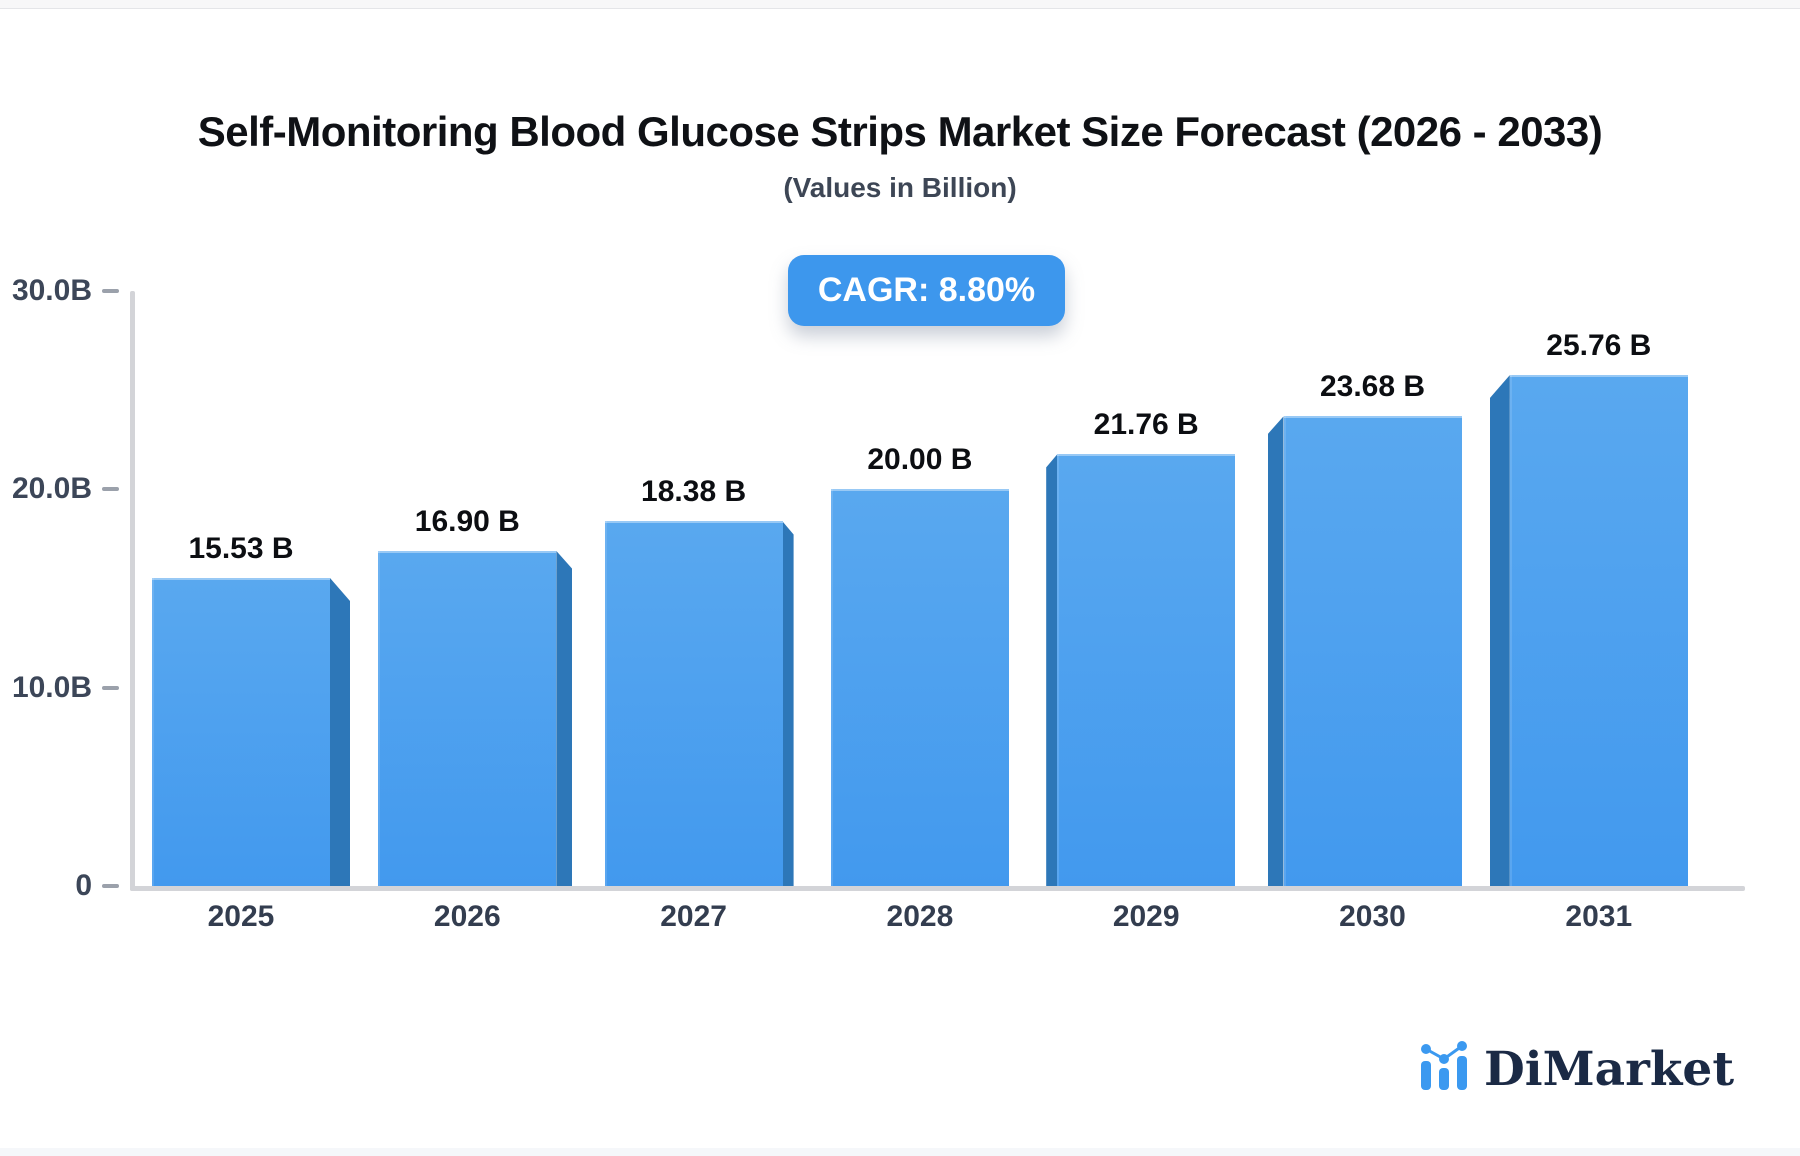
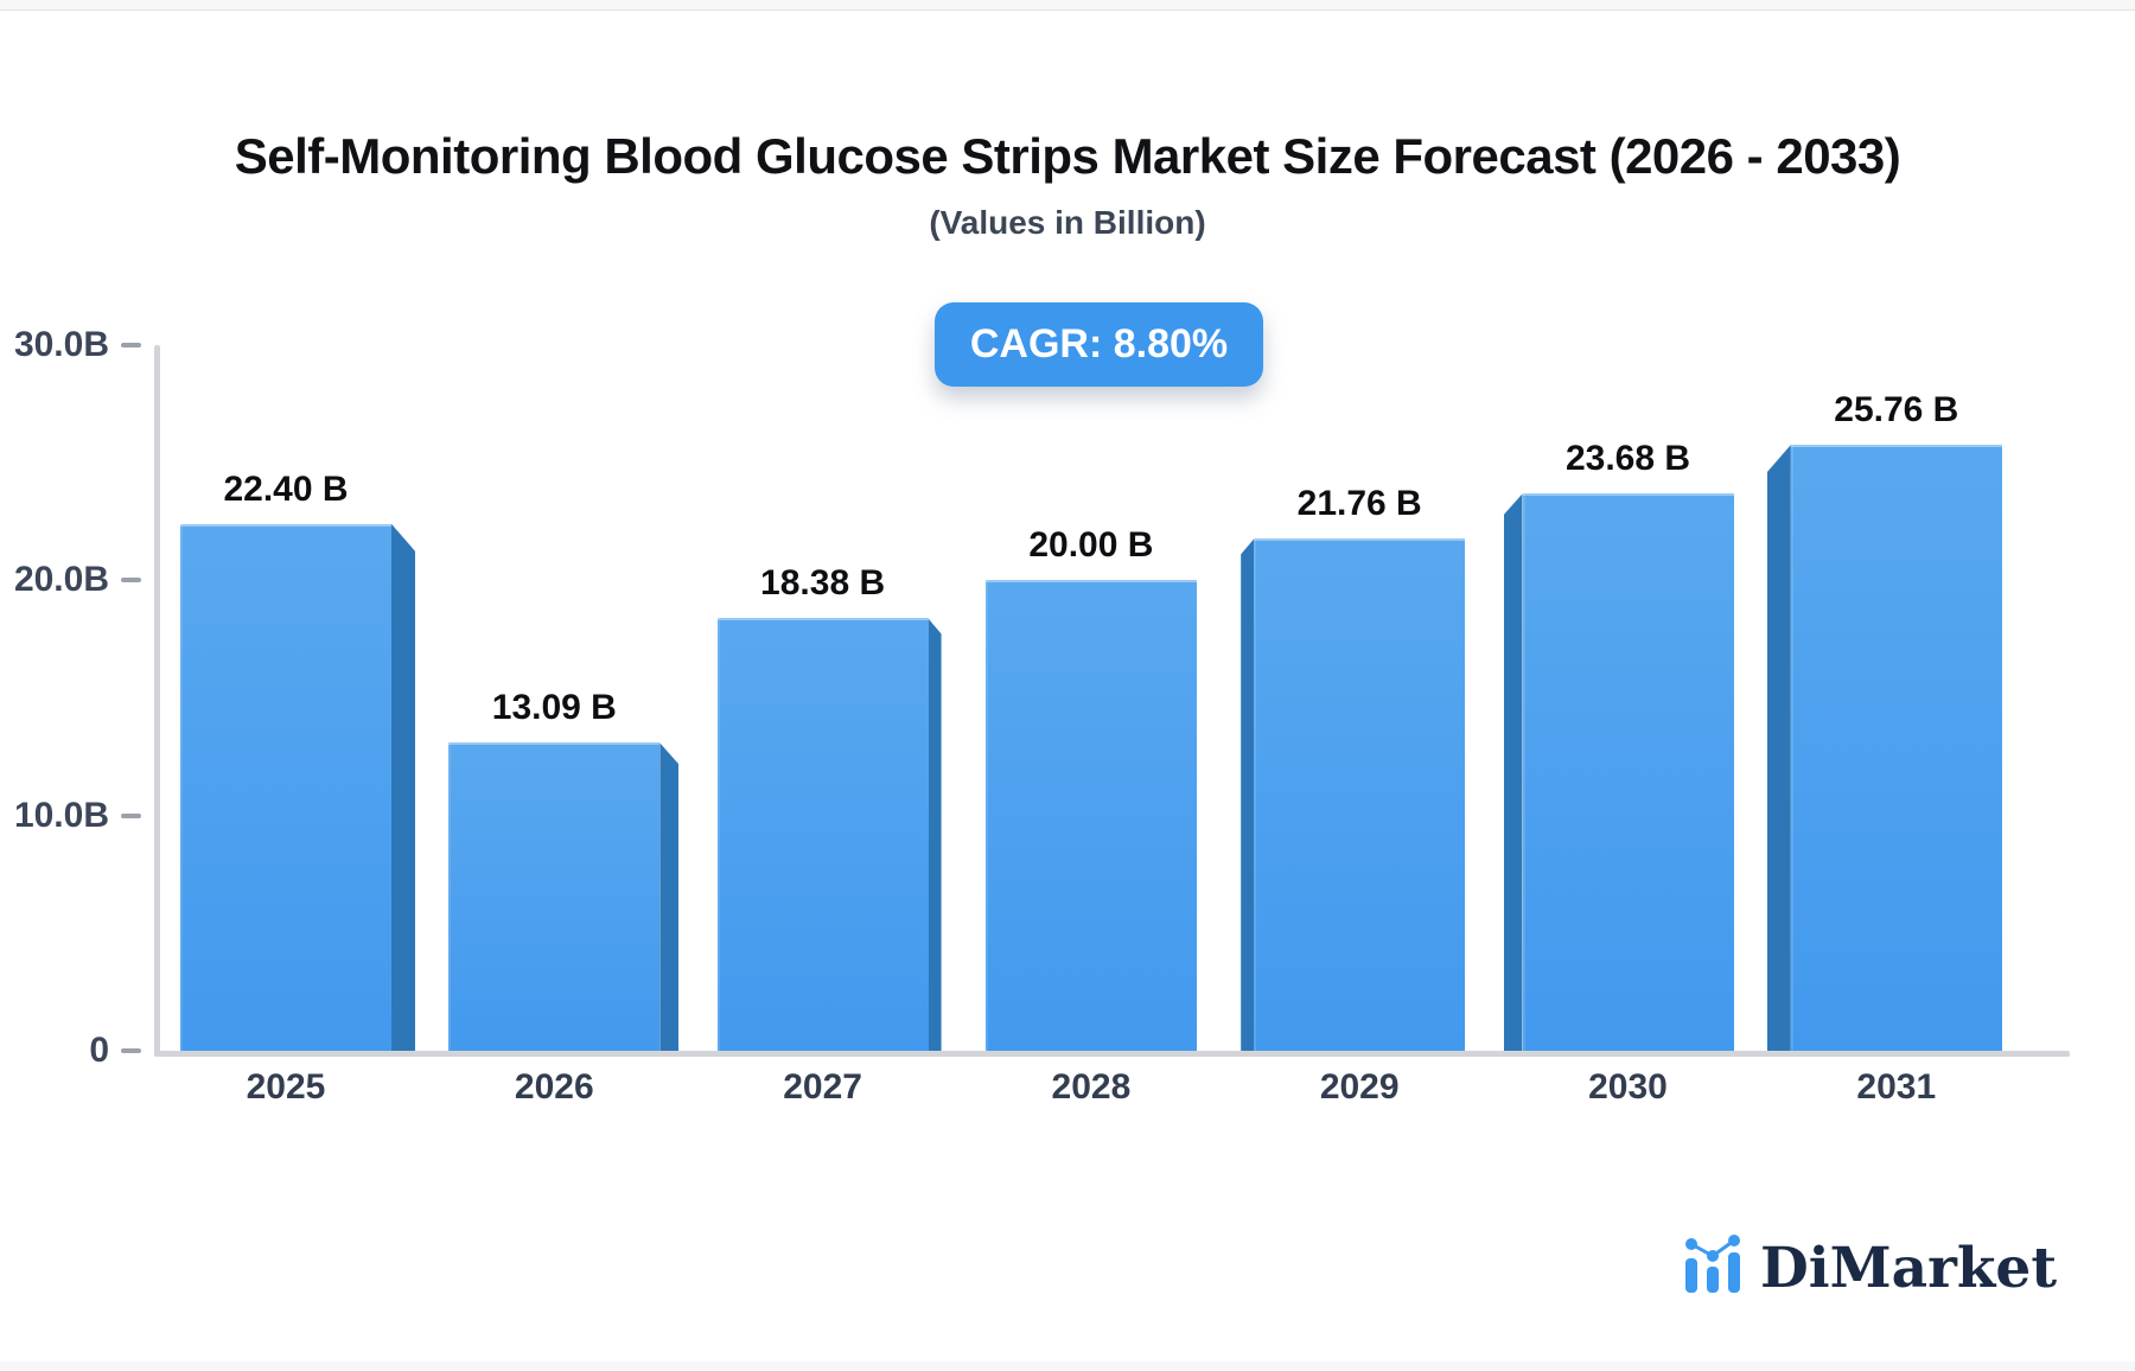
2025: 15.53 -> 22.40
2026: 16.90 -> 13.09
